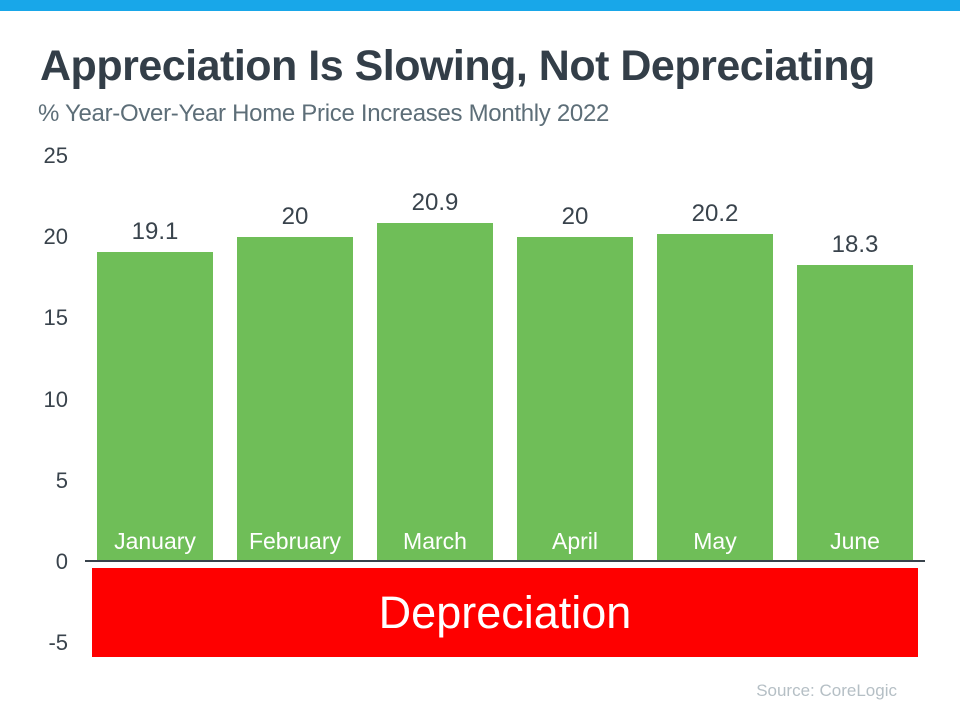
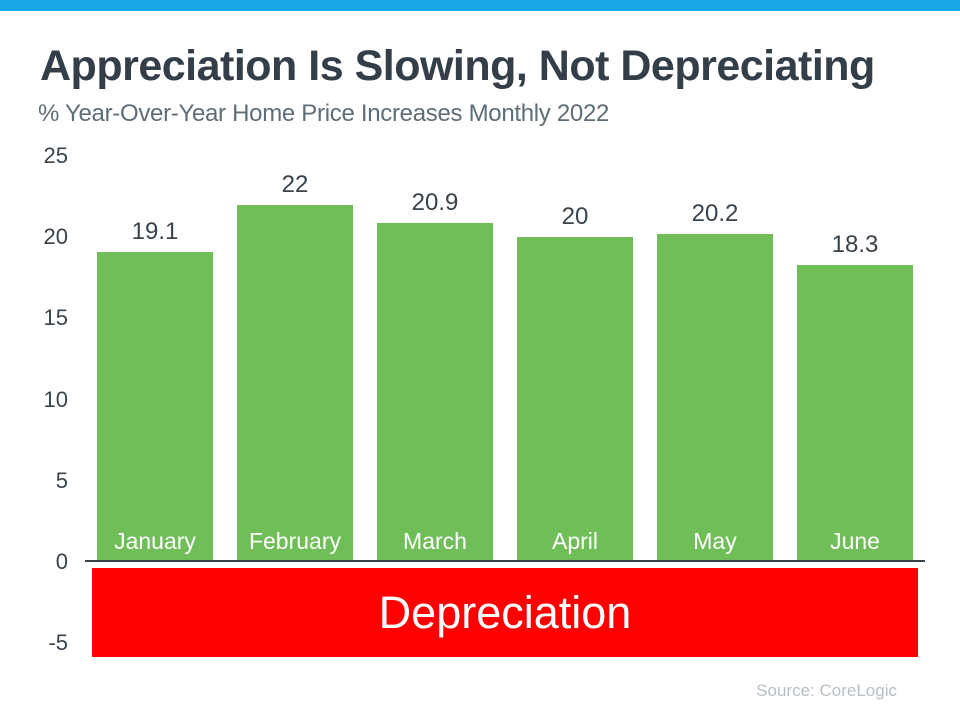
February: 20 -> 22
